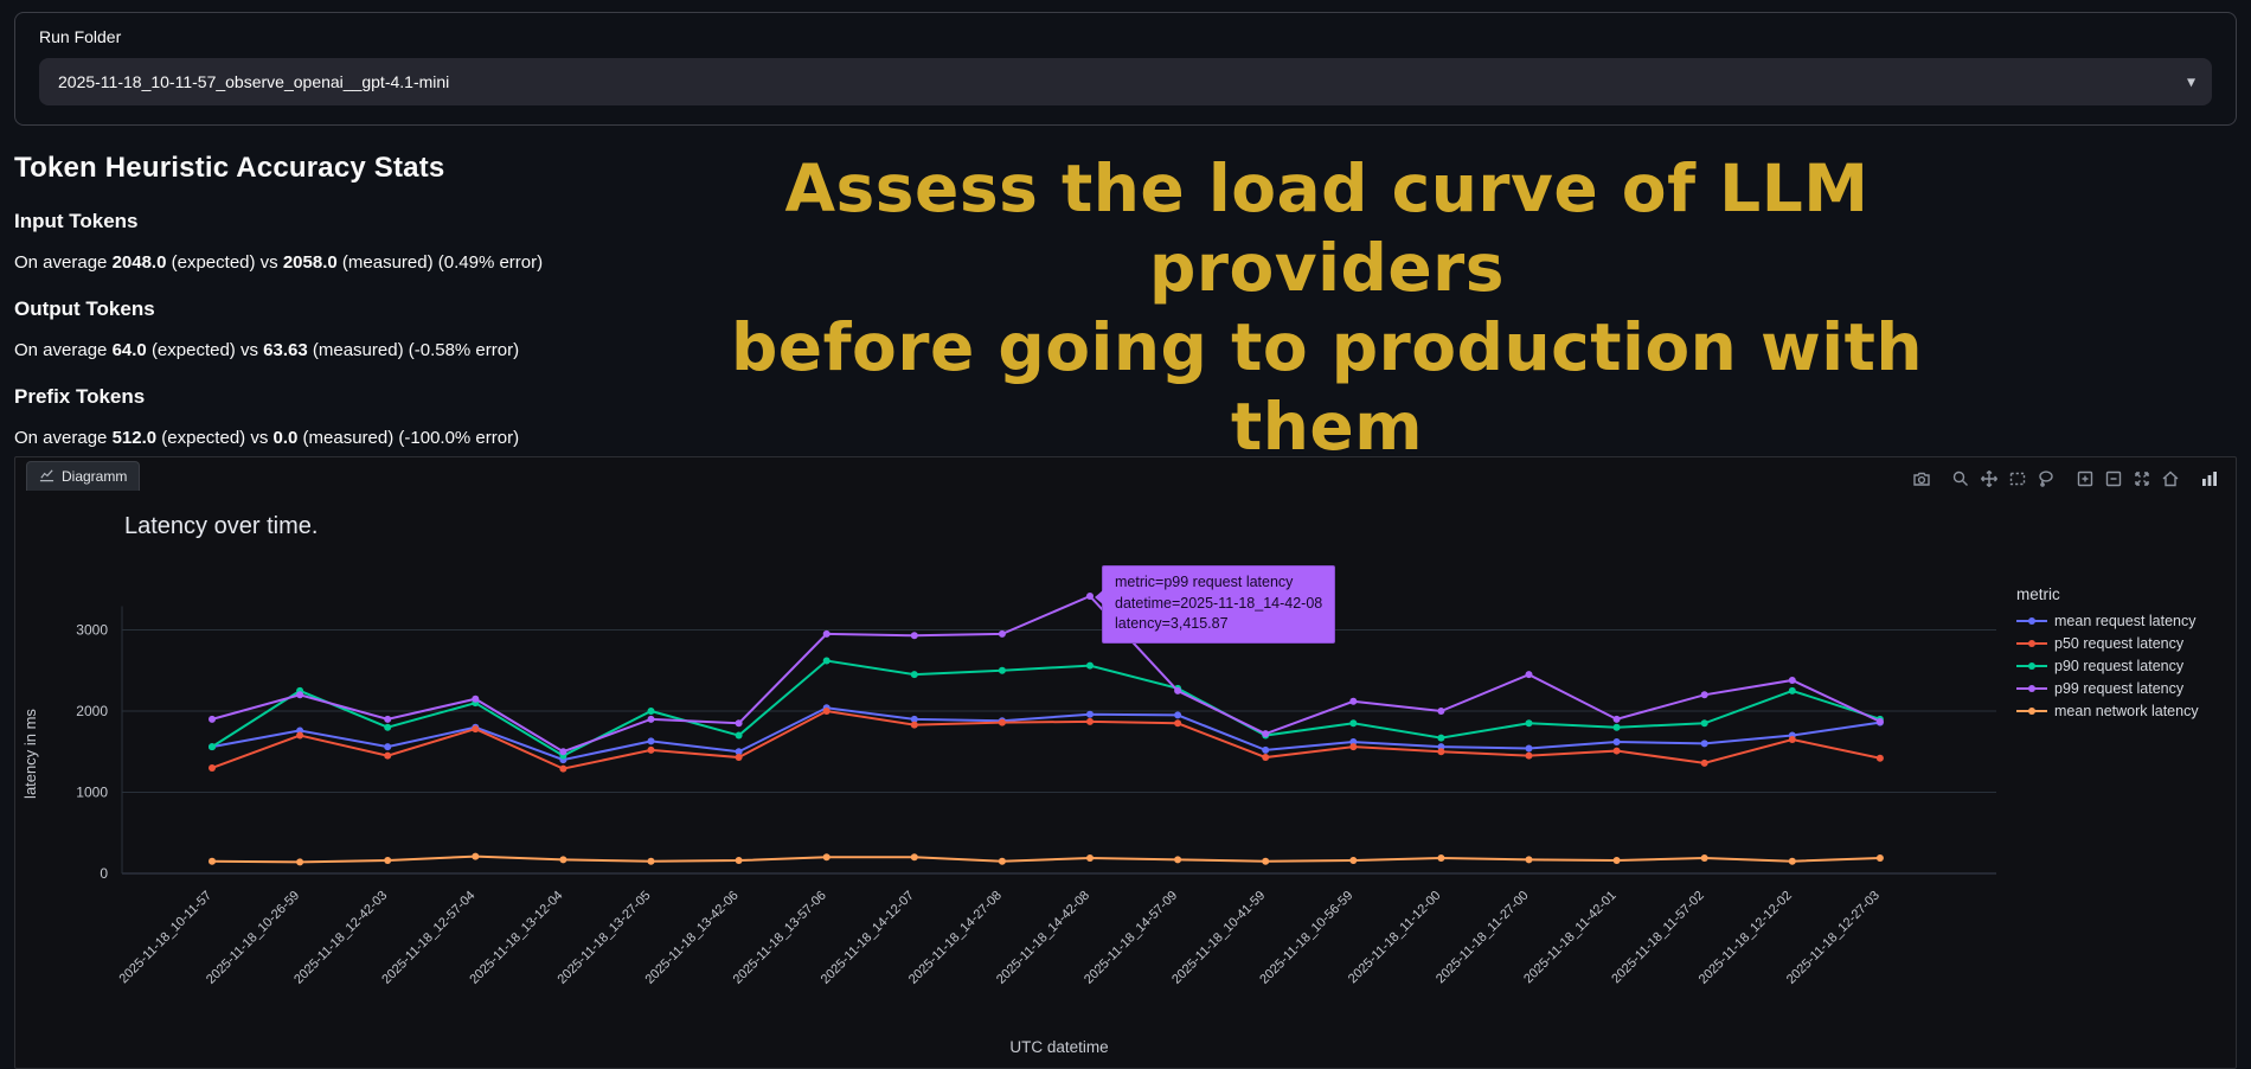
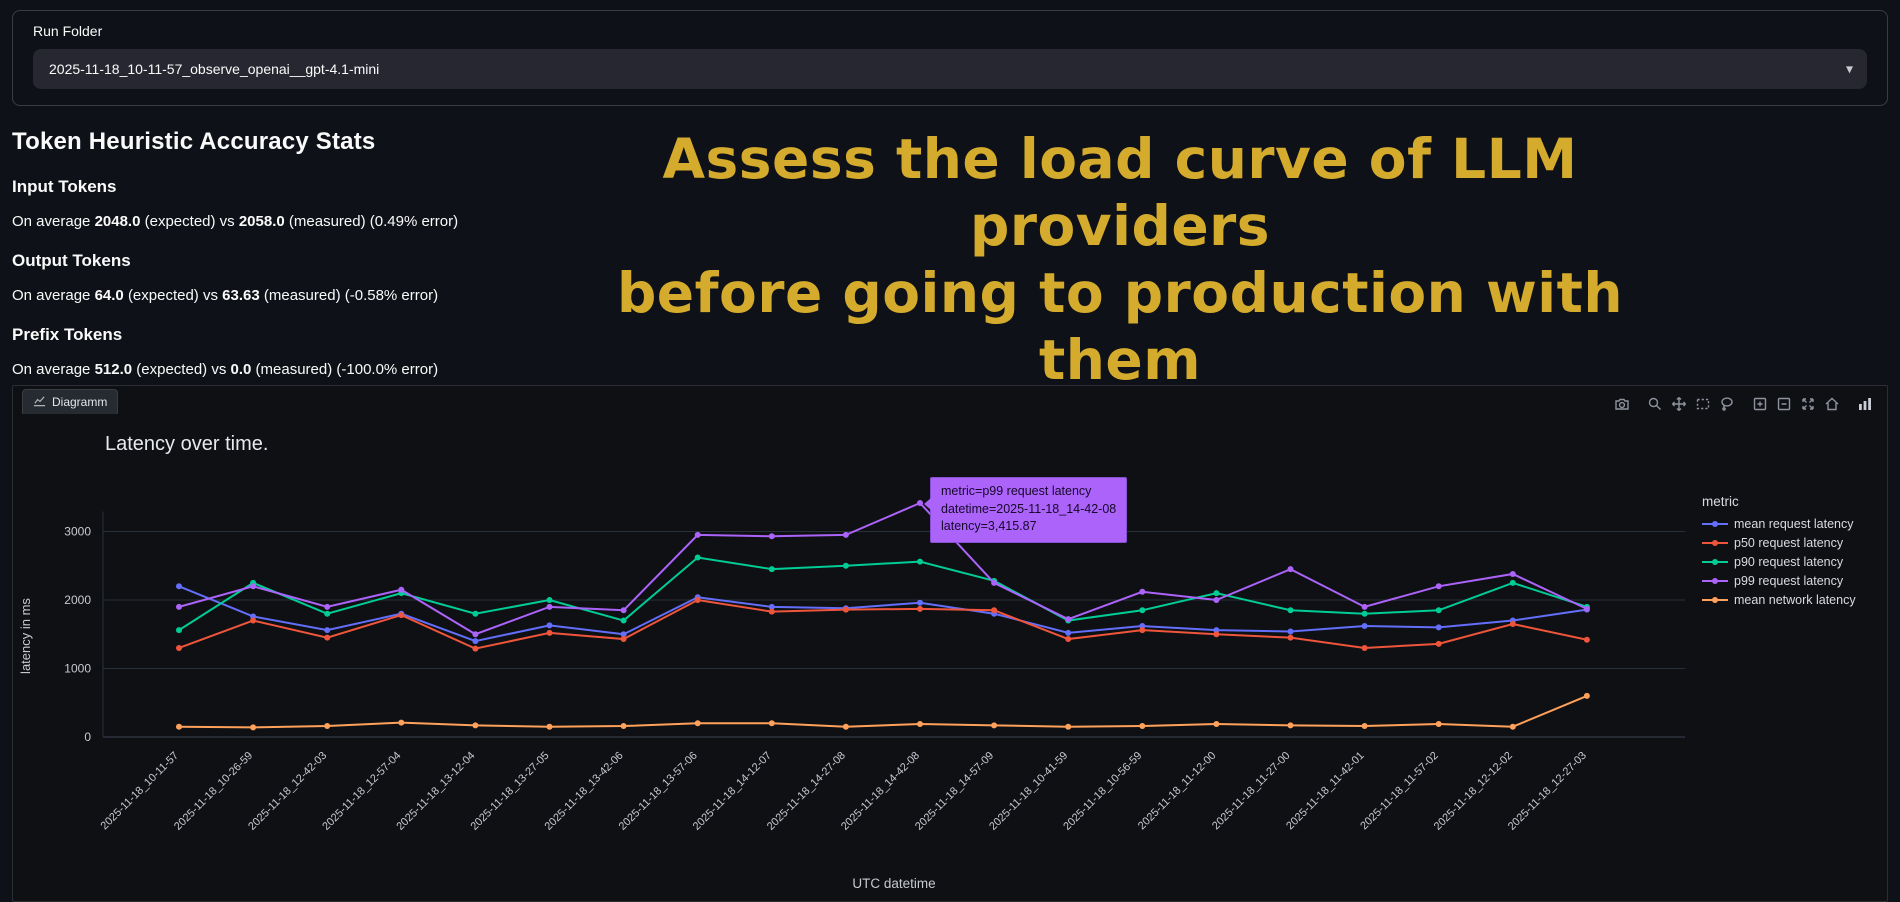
mean request latency/2025-11-18_10-11-57: 1600 -> 2200
p90 request latency/2025-11-18_13-12-04: 1400 -> 1800
mean request latency/2025-11-18_14-57-09: 2000 -> 1800
p90 request latency/2025-11-18_11-12-00: 1700 -> 2100
p50 request latency/2025-11-18_11-42-01: 1500 -> 1300
mean network latency/2025-11-18_12-27-03: 200 -> 600
